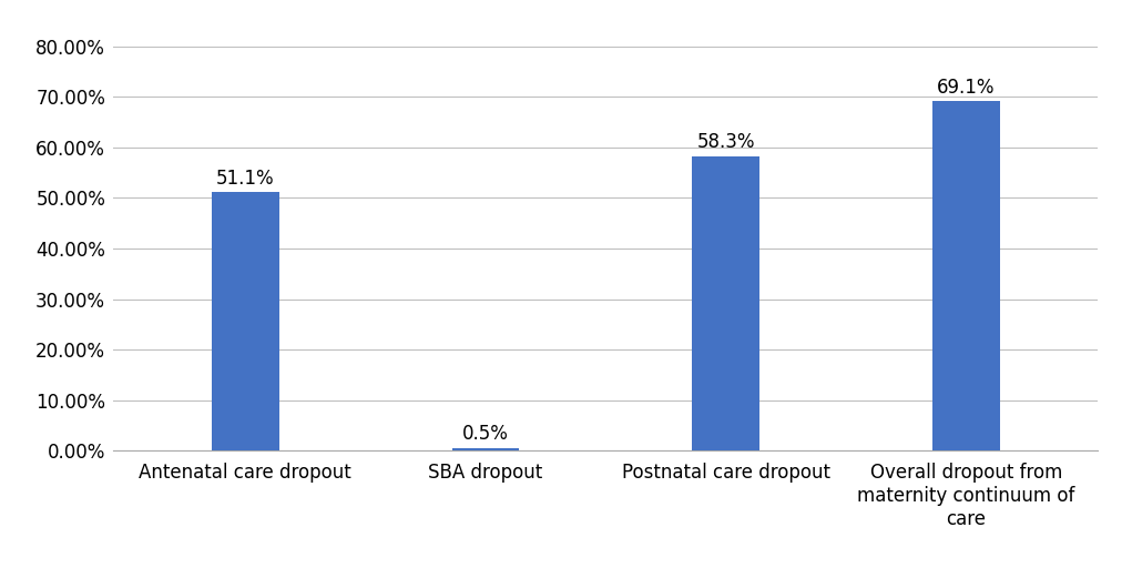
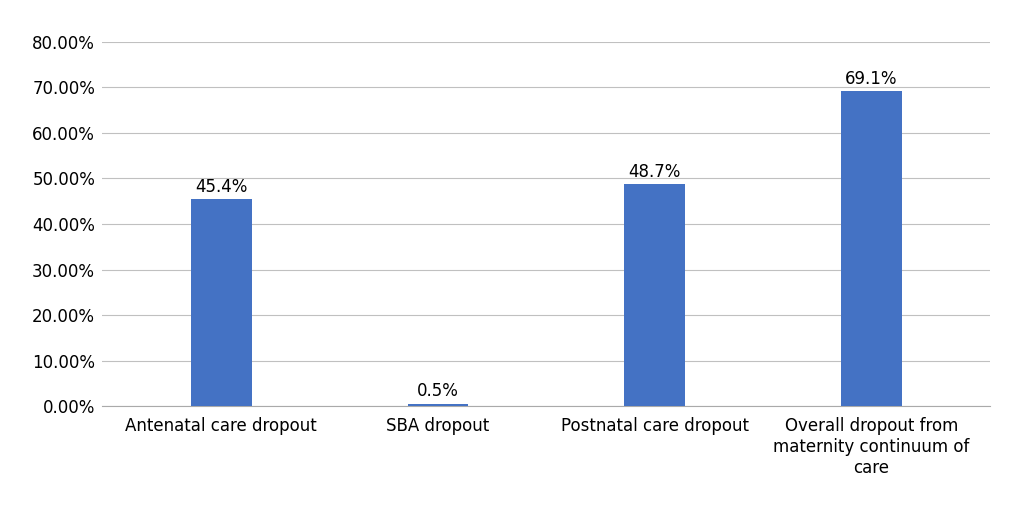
Antenatal care dropout: 51.1% -> 45.4%
Postnatal care dropout: 58.3% -> 48.7%
